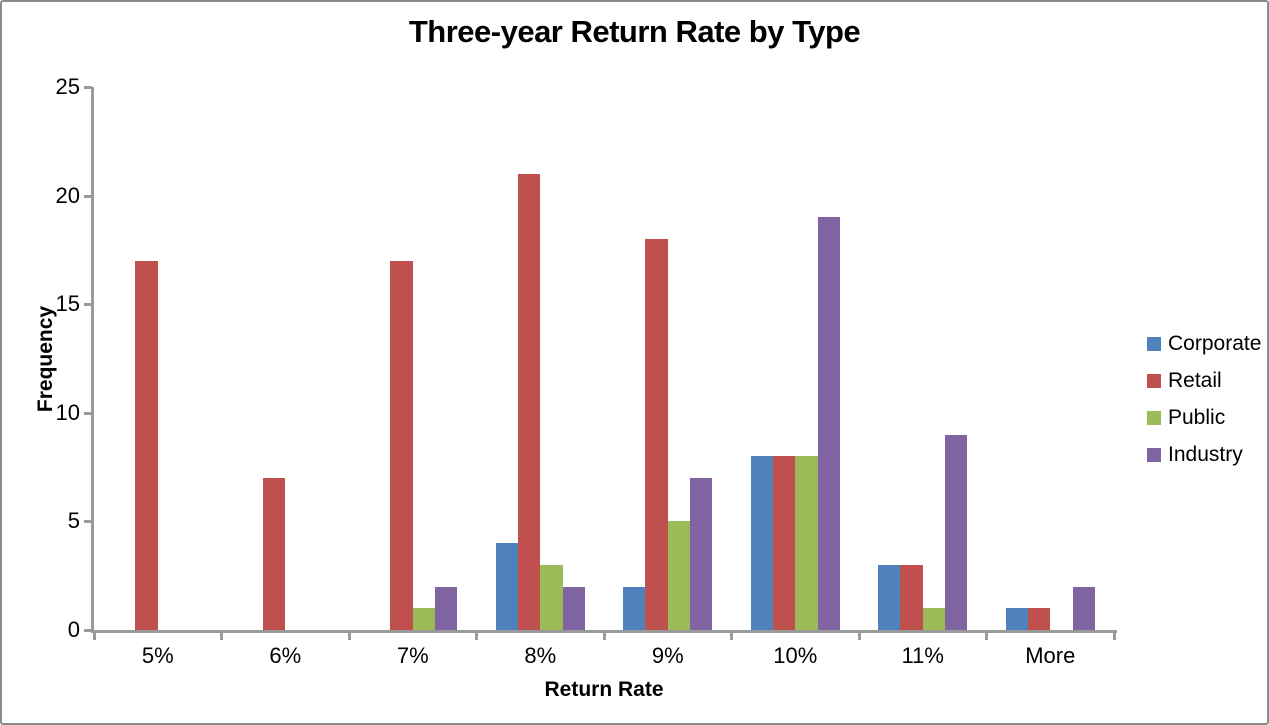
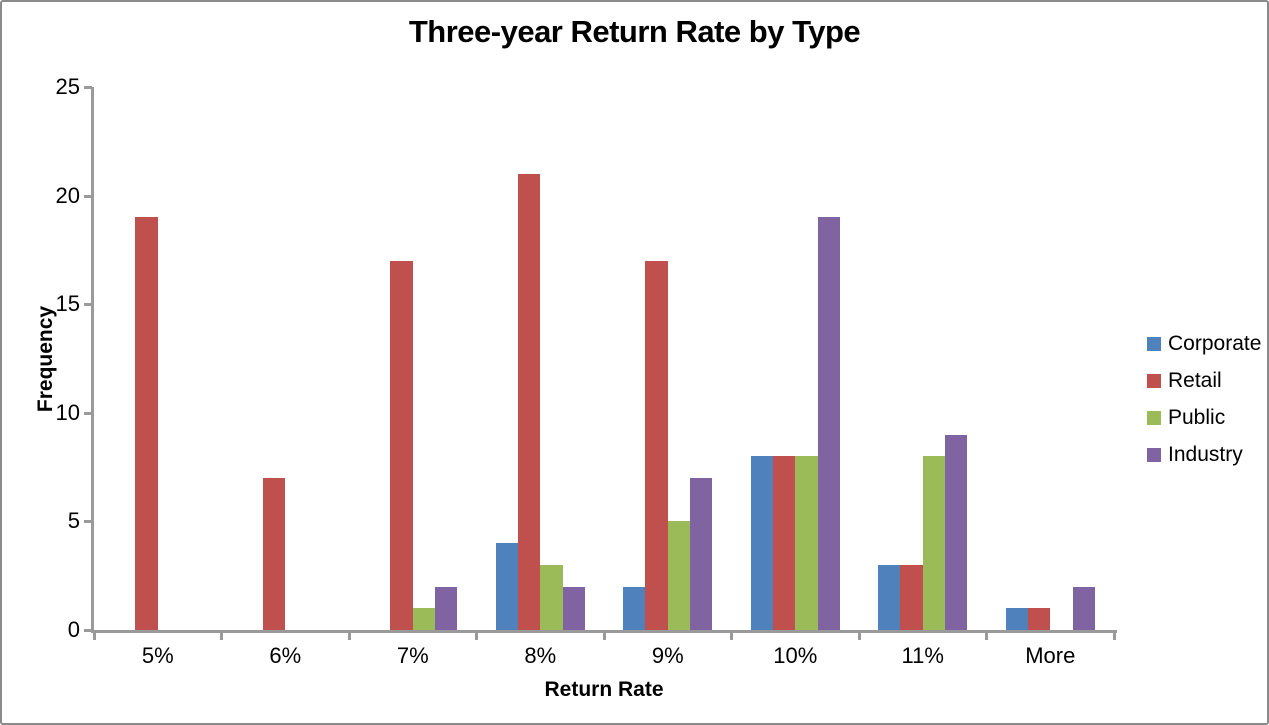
Retail/5%: 17 -> 19
Retail/9%: 18 -> 17
Public/11%: 1 -> 8
